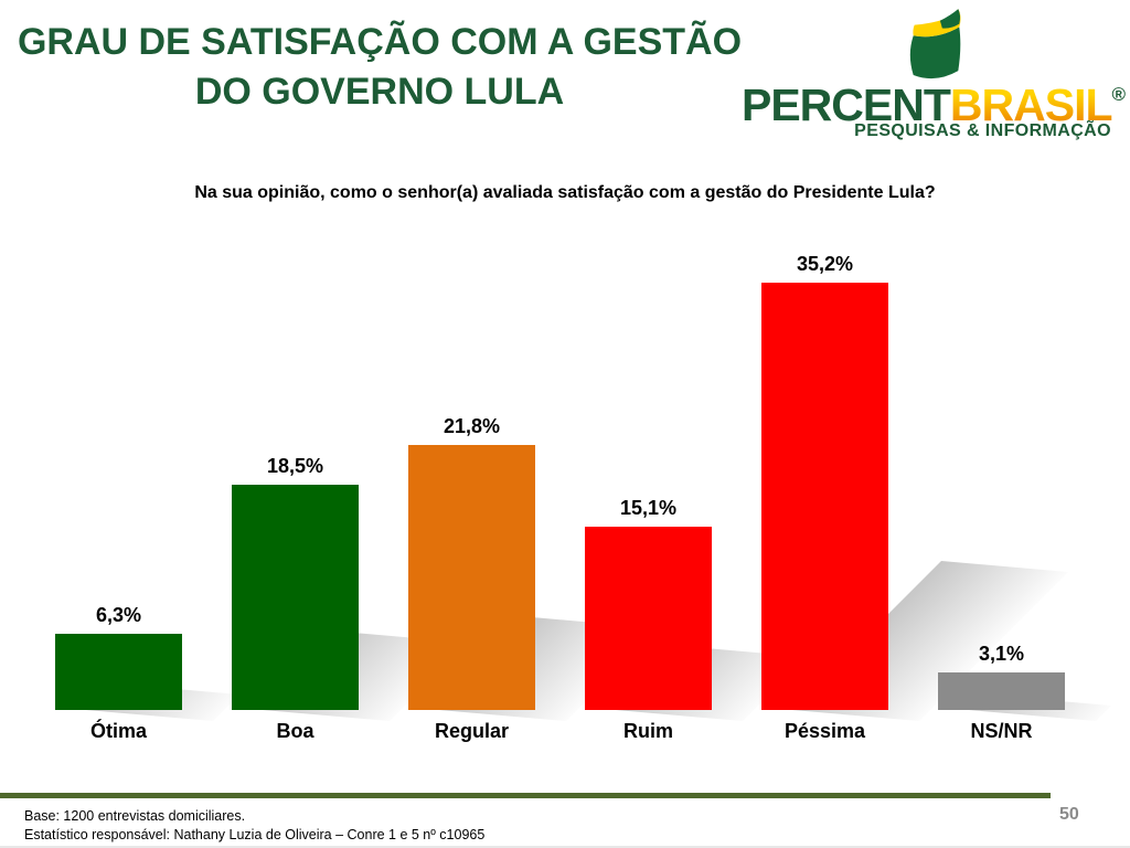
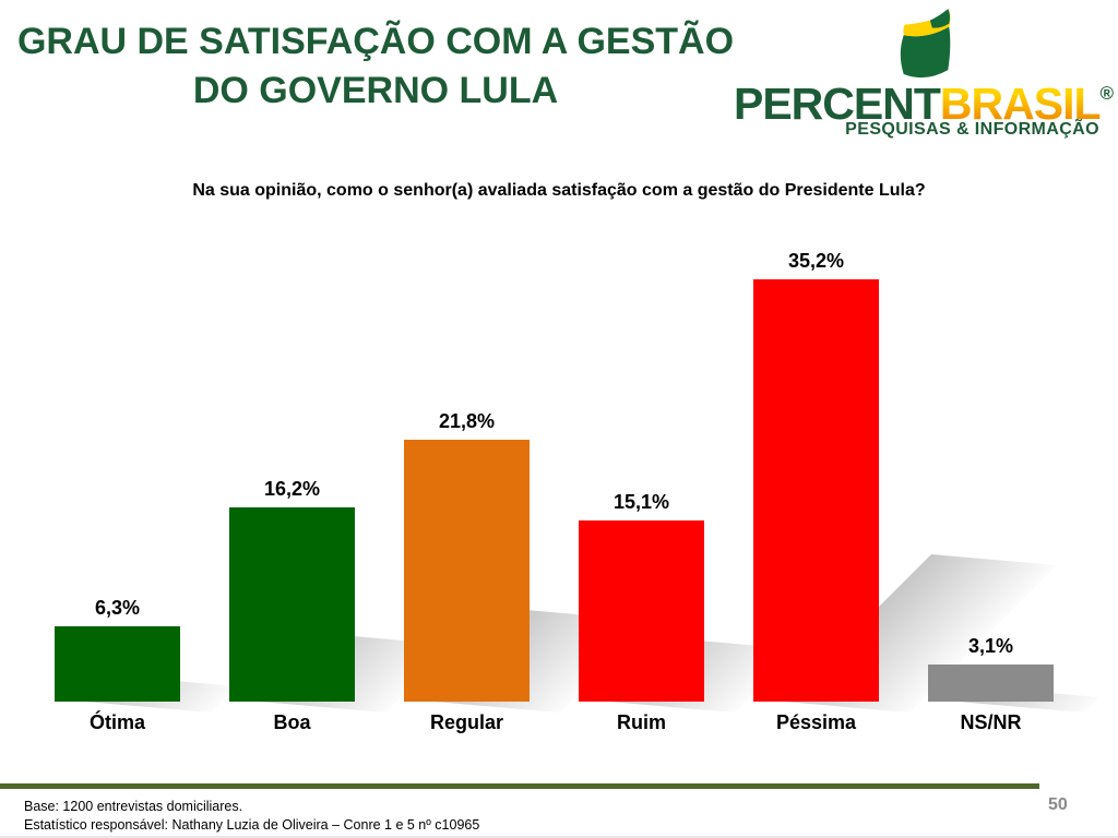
Boa: 18,5% -> 16,2%
